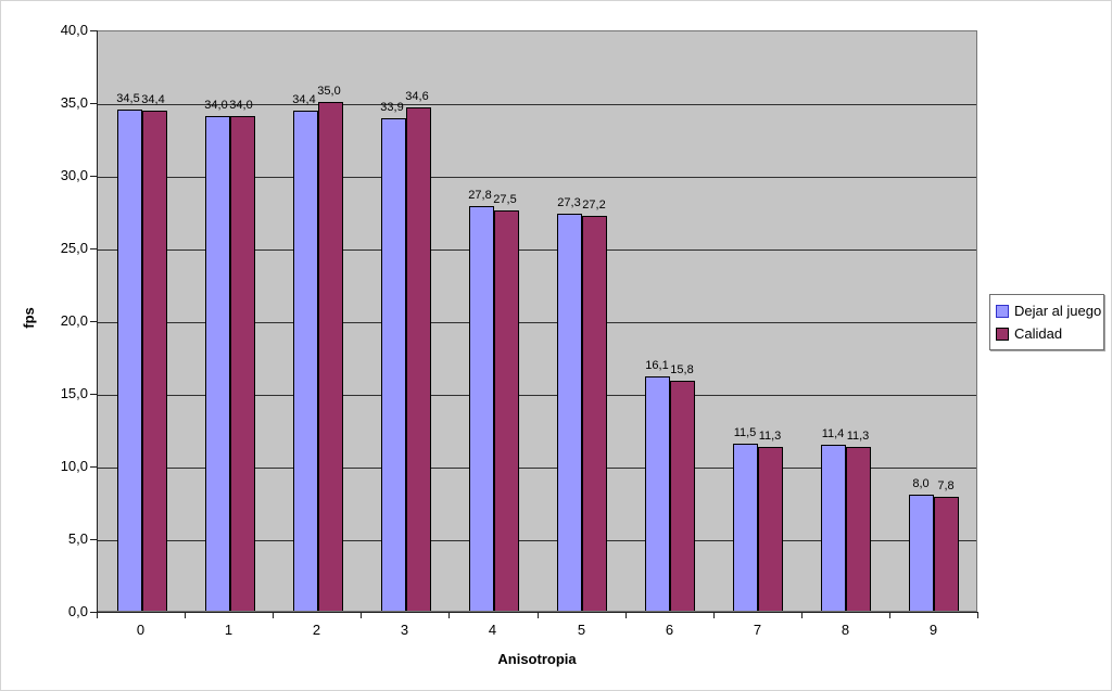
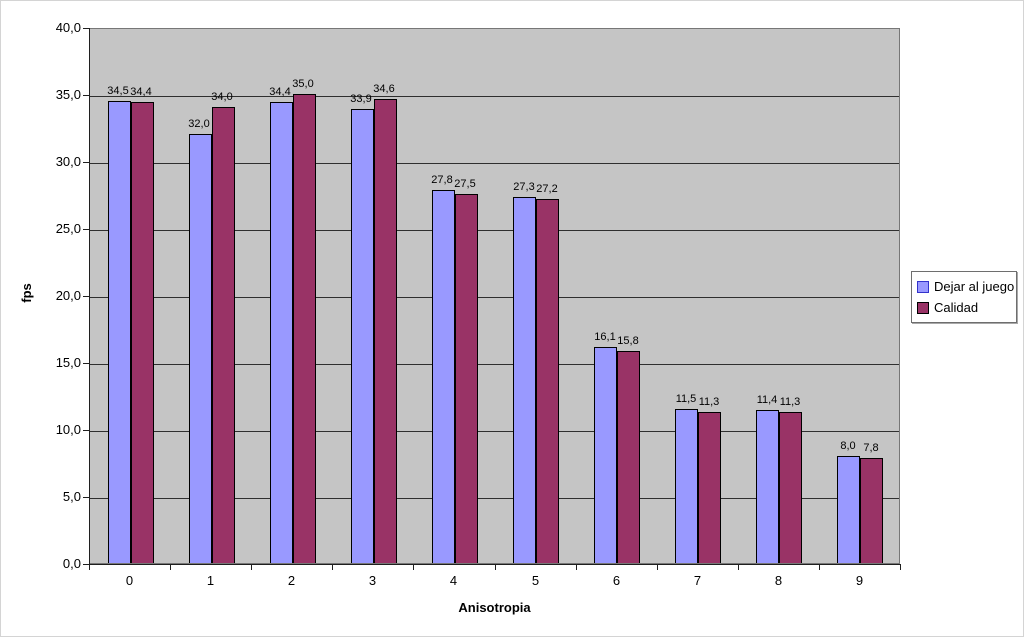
Dejar al juego/1: 34,0 -> 32,0
